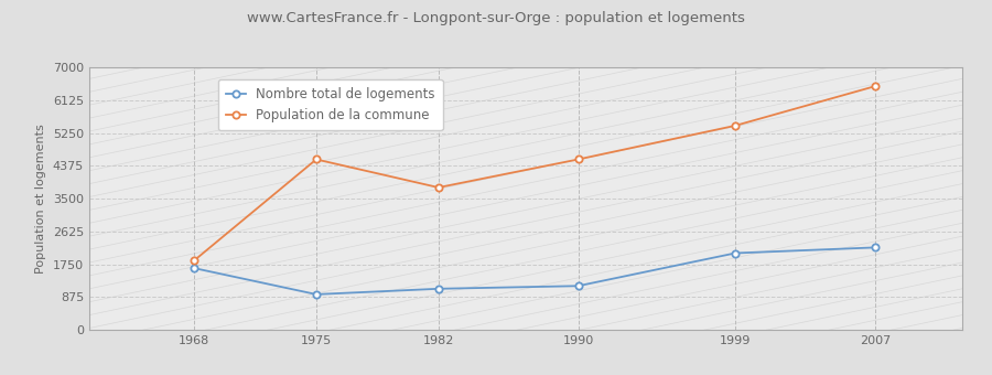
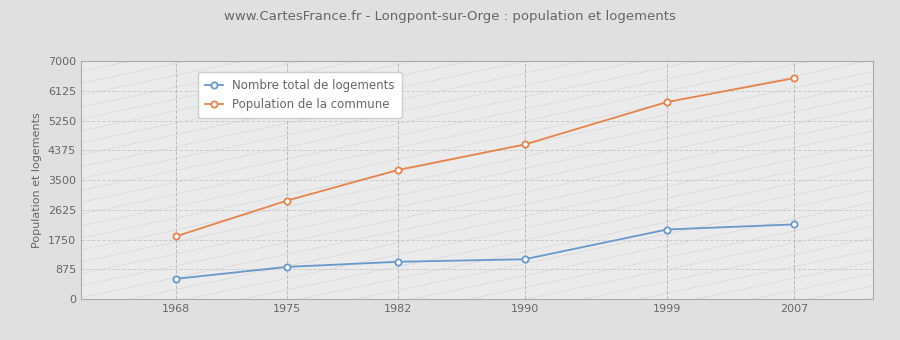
Nombre total de logements/1968: 1650 -> 600
Population de la commune/1975: 4550 -> 2900
Population de la commune/1999: 5450 -> 5800
